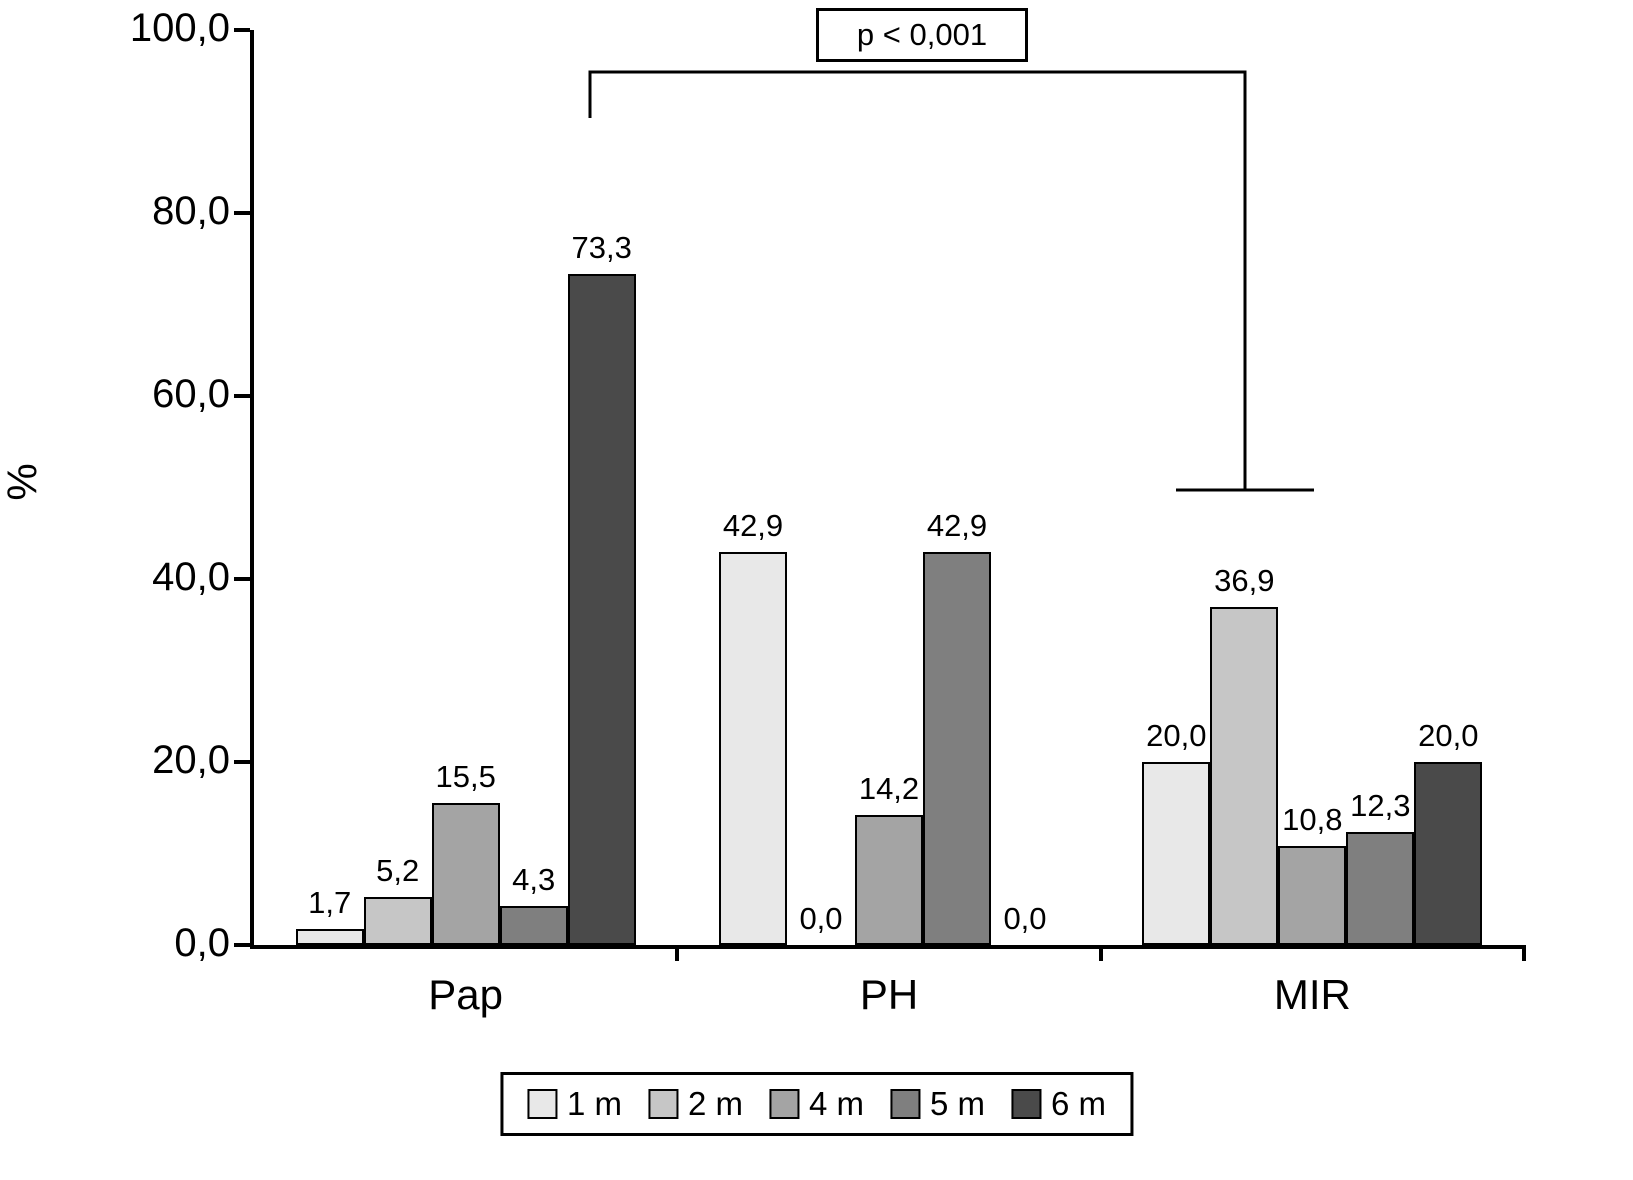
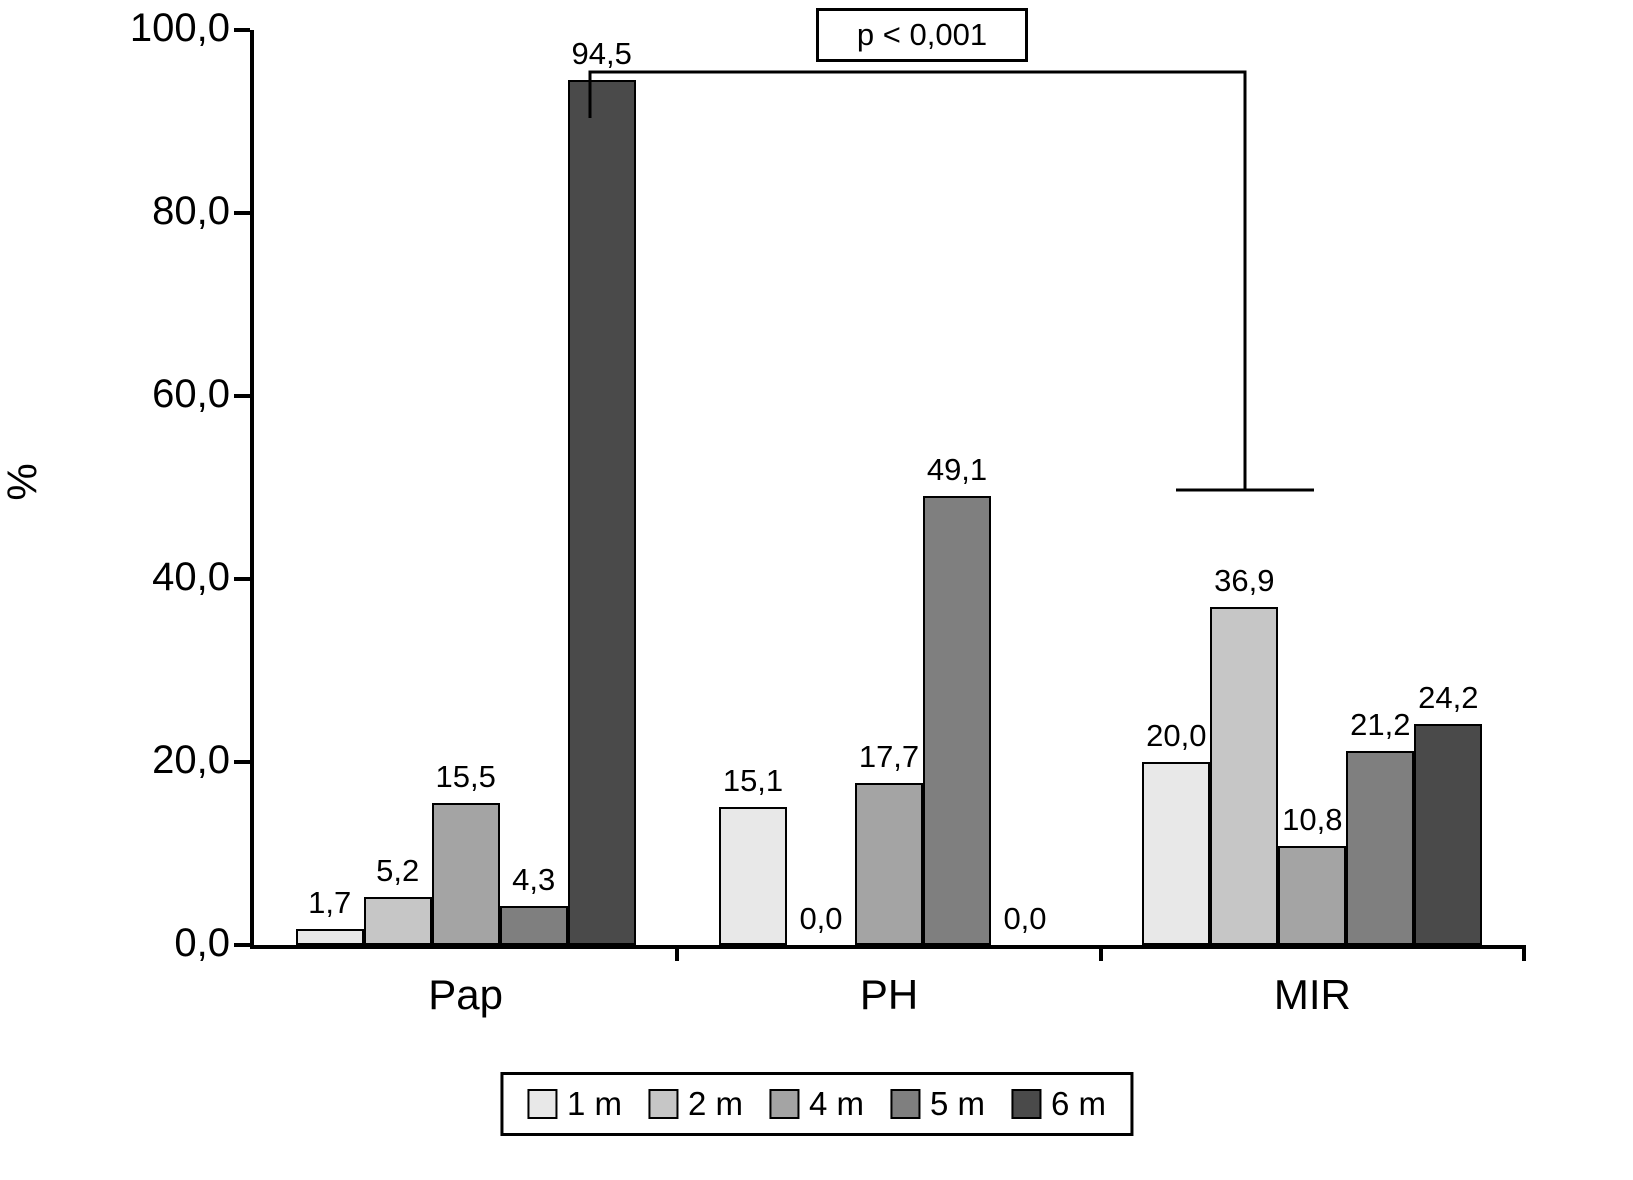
6 m/Pap: 73,3 -> 94,5
1 m/PH: 42,9 -> 15,1
4 m/PH: 14,2 -> 17,7
5 m/PH: 42,9 -> 49,1
5 m/MIR: 12,3 -> 21,2
6 m/MIR: 20,0 -> 24,2
